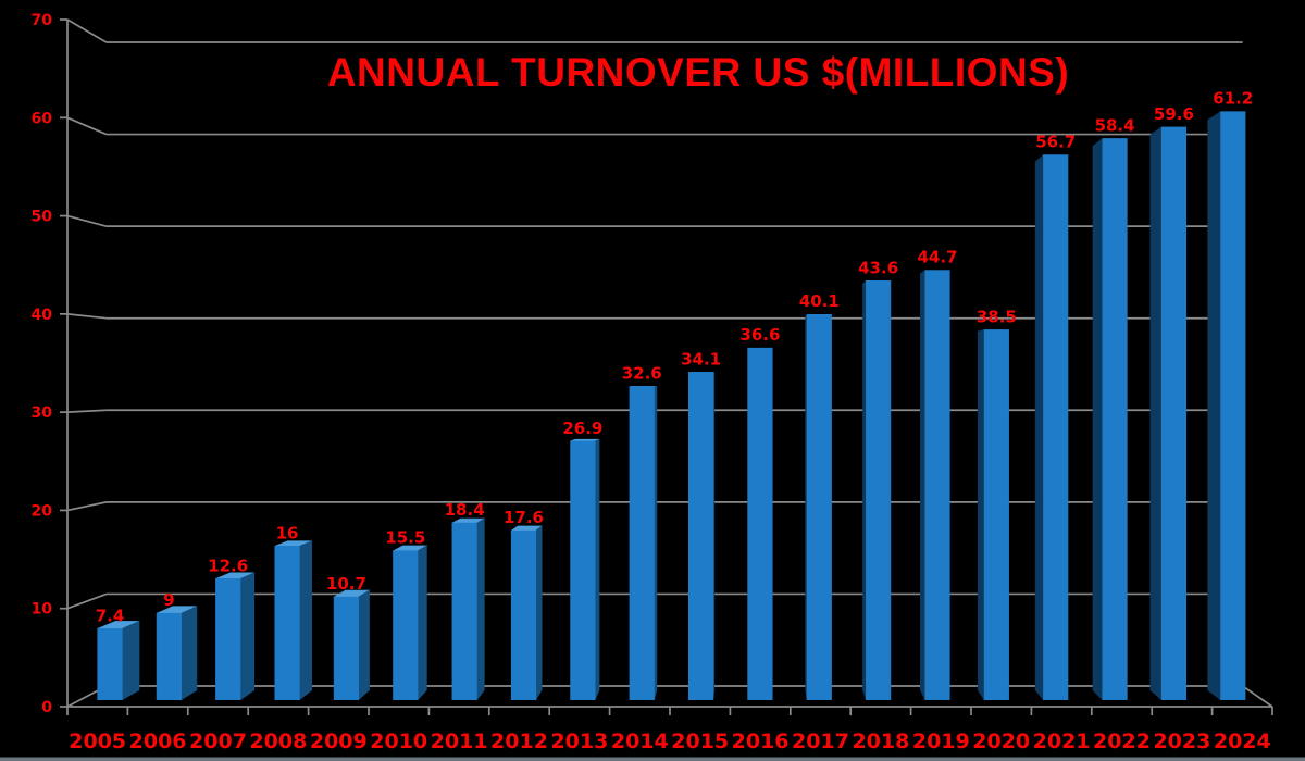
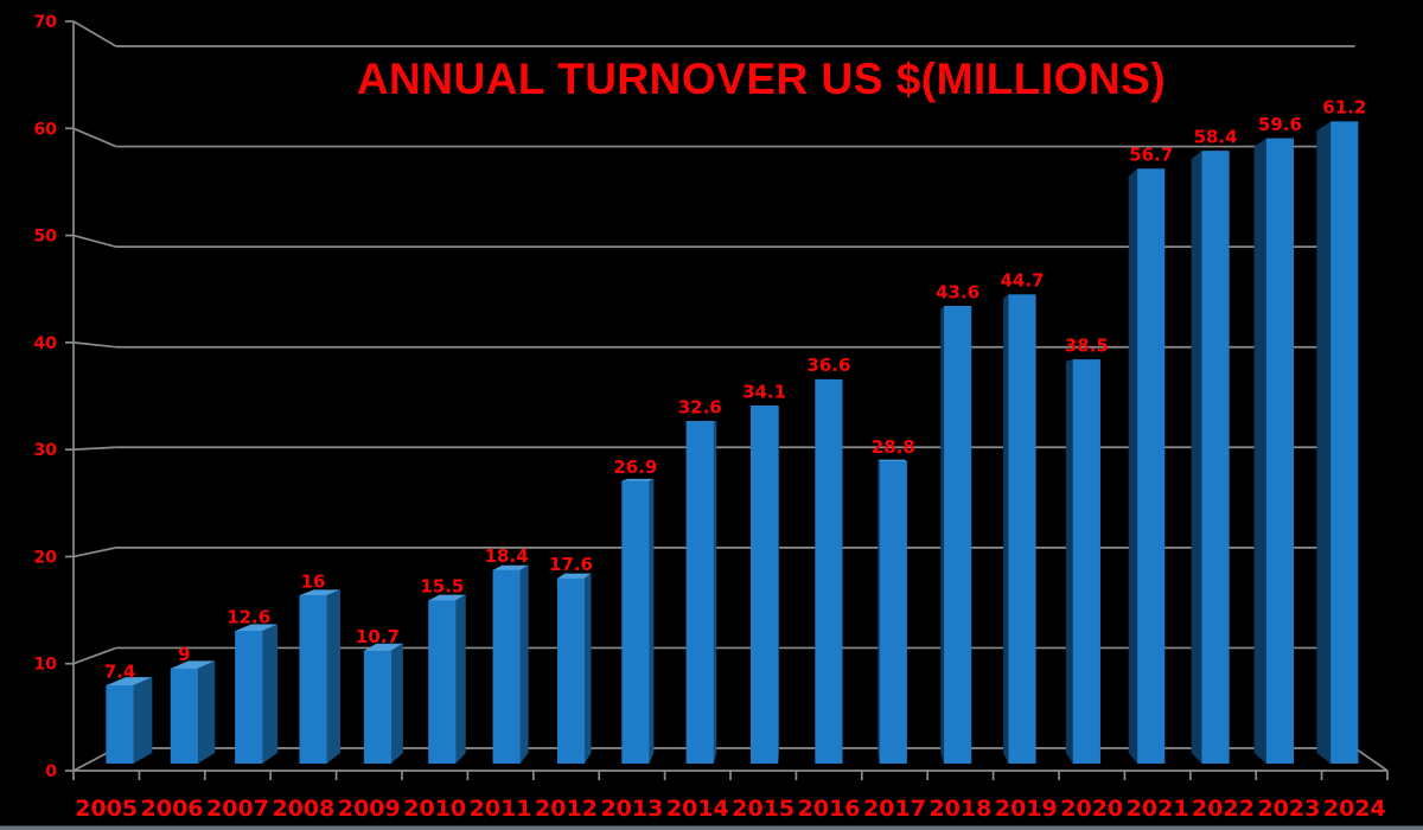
2017: 40.1 -> 28.8
